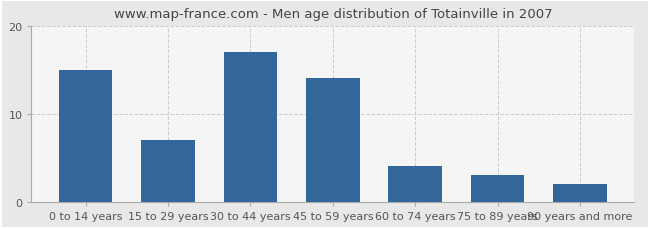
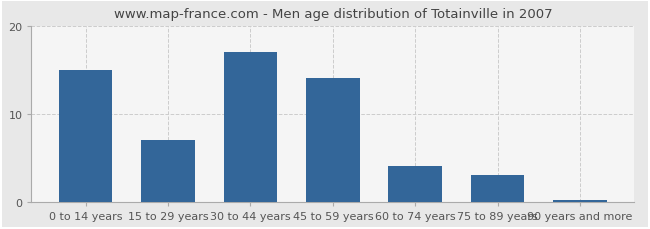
90 years and more: 2.0 -> 0.2
